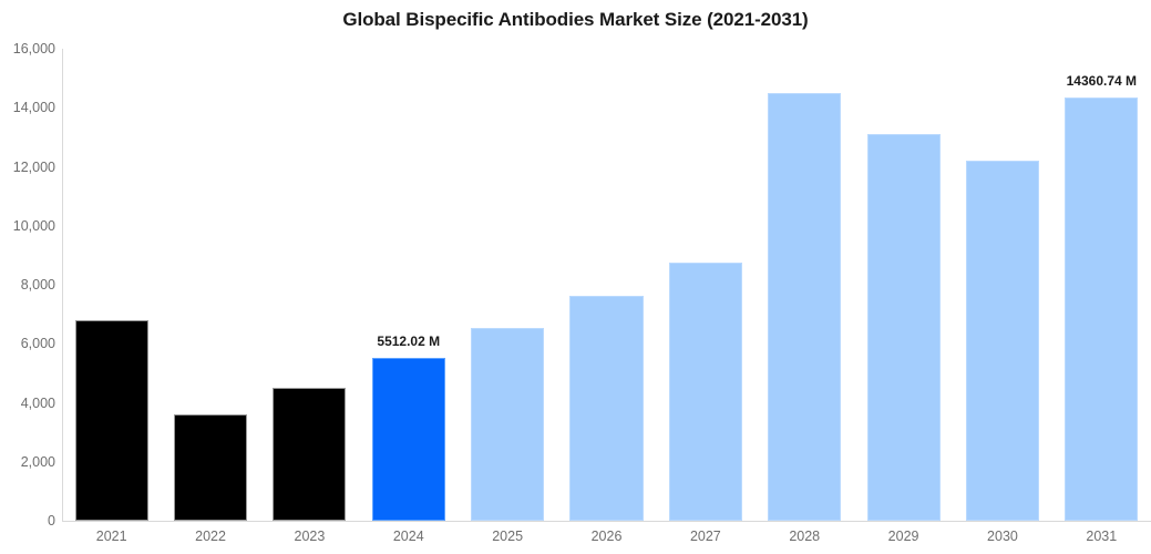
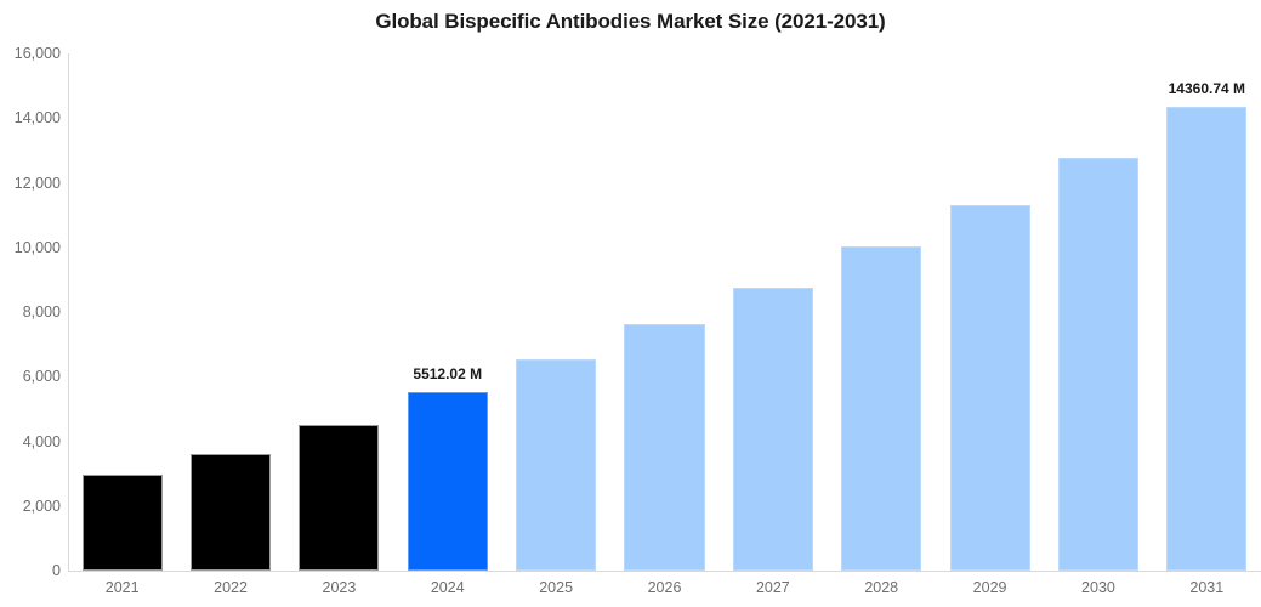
2021: 6800 -> 3000
2028: 14500 -> 10000
2029: 13100 -> 11300
2030: 12200 -> 12800
